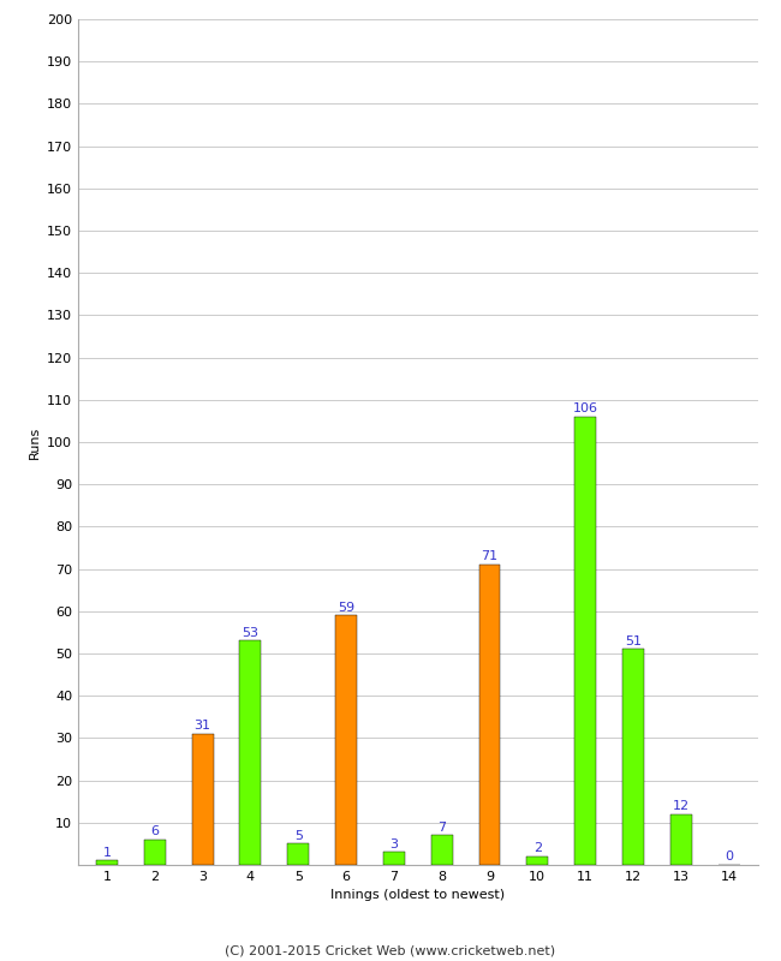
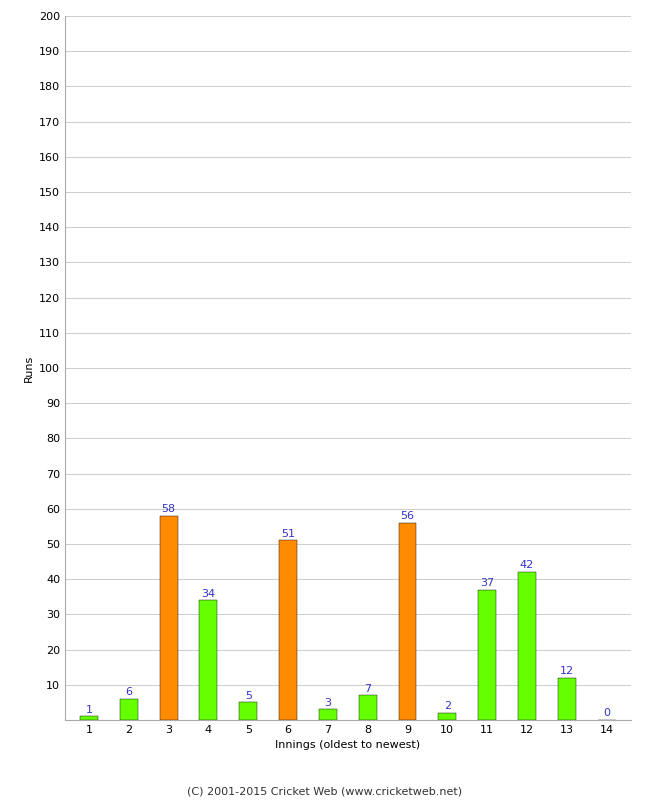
3: 31 -> 58
4: 53 -> 34
6: 59 -> 51
9: 71 -> 56
11: 106 -> 37
12: 51 -> 42
